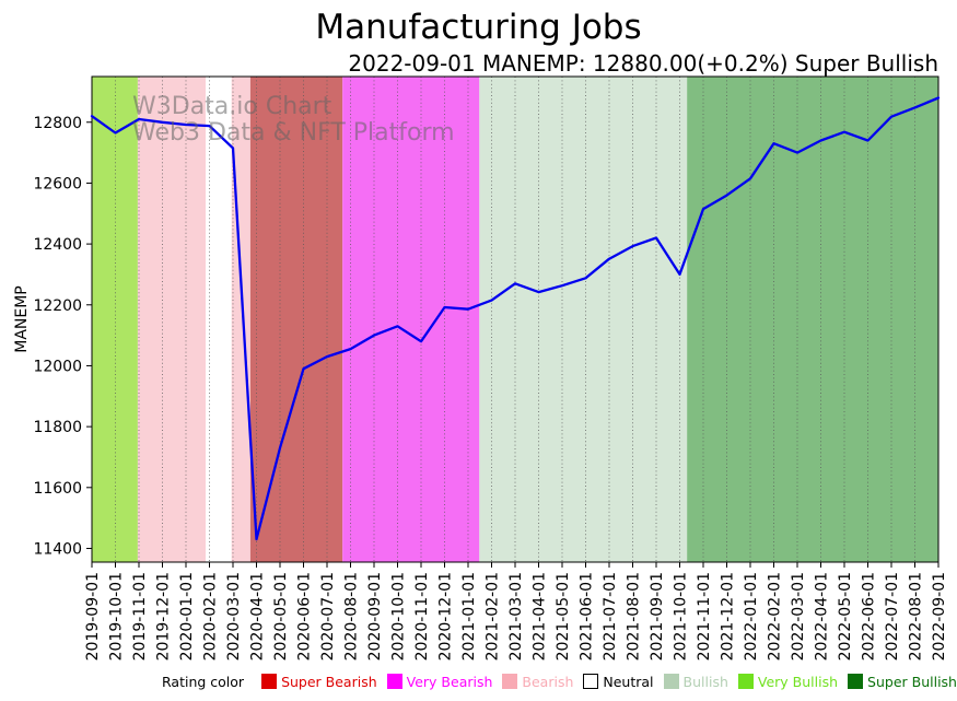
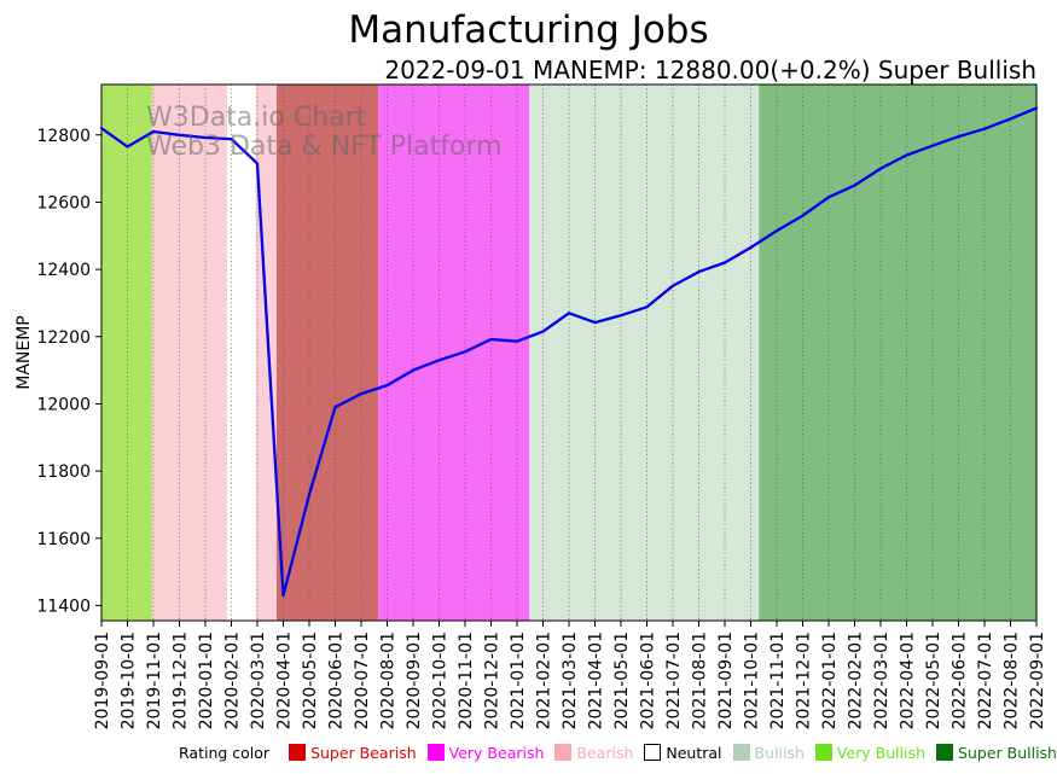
2020-11-01: 12080 -> 12160
2021-10-01: 12300 -> 12460
2022-02-01: 12730 -> 12650
2022-06-01: 12740 -> 12800
